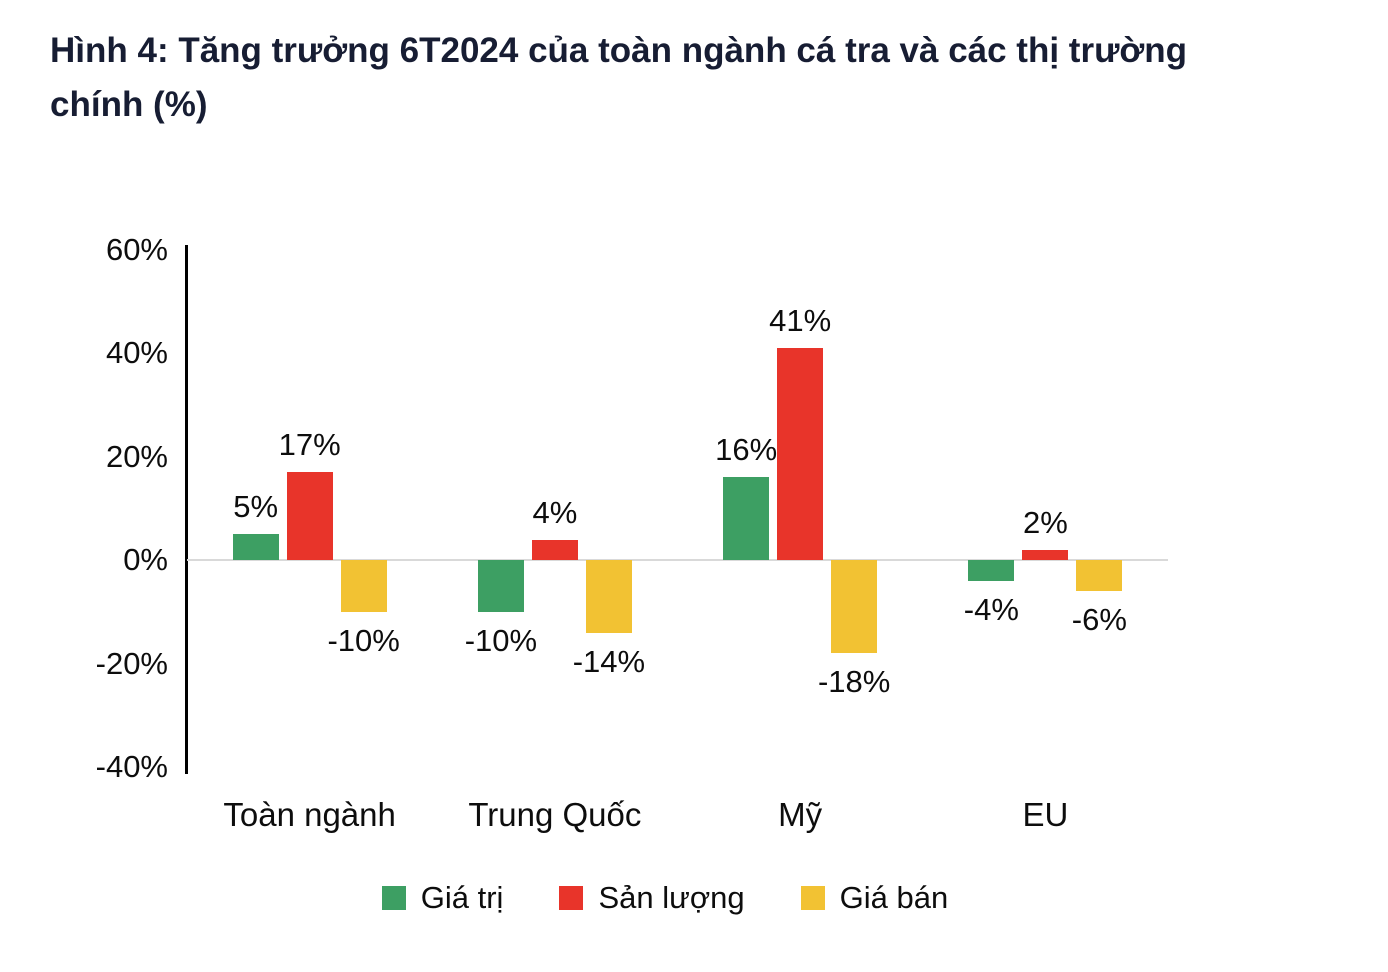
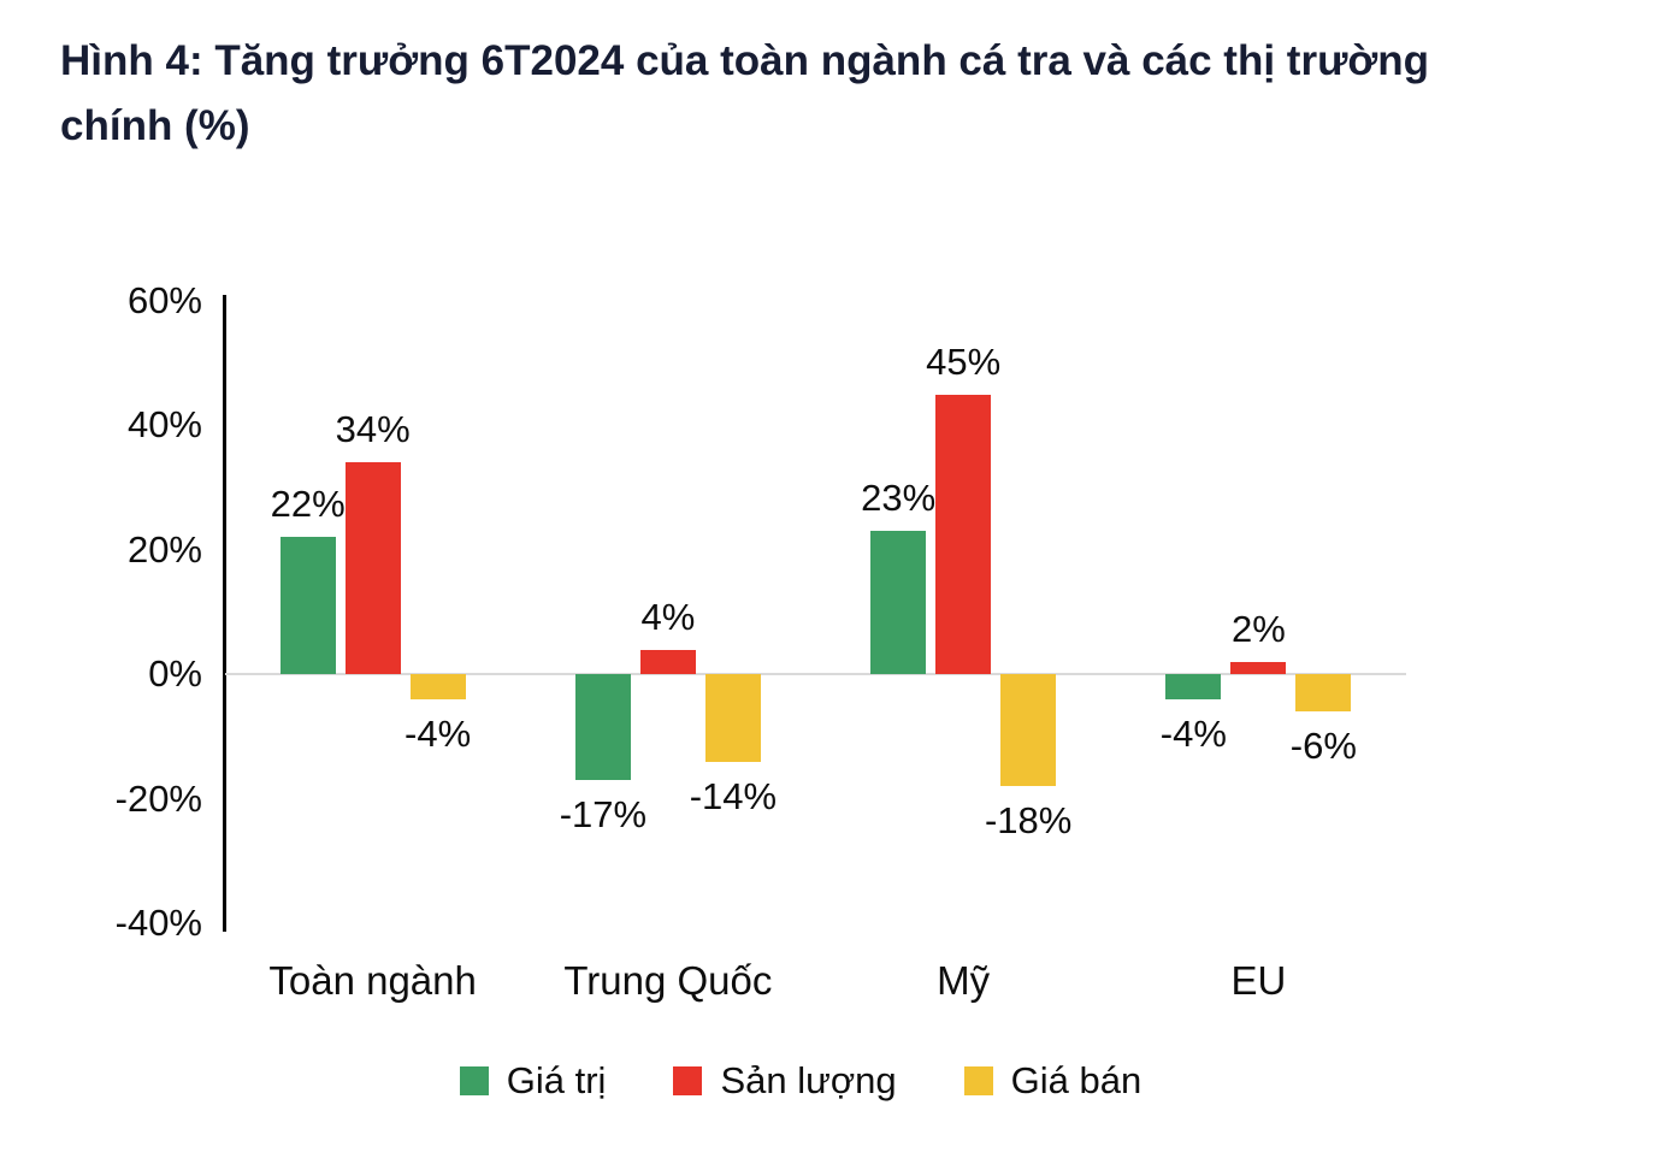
Giá trị/Toàn ngành: 5% -> 22%
Sản lượng/Toàn ngành: 17% -> 34%
Giá bán/Toàn ngành: -10% -> -4%
Giá trị/Trung Quốc: -10% -> -17%
Giá trị/Mỹ: 16% -> 23%
Sản lượng/Mỹ: 41% -> 45%
